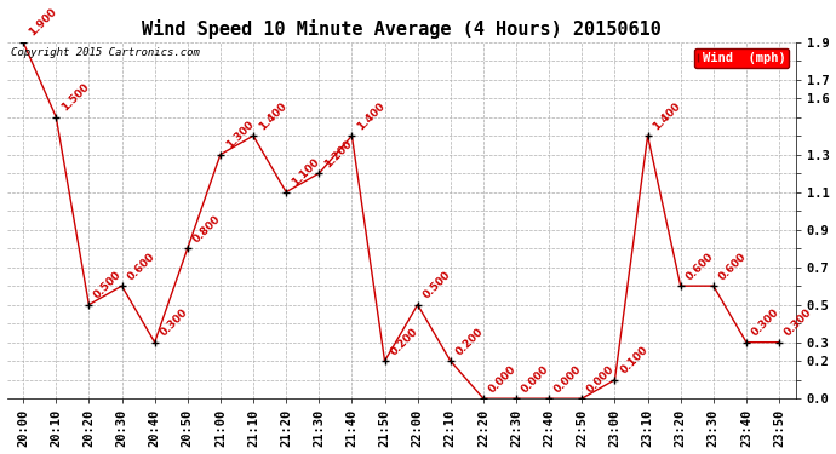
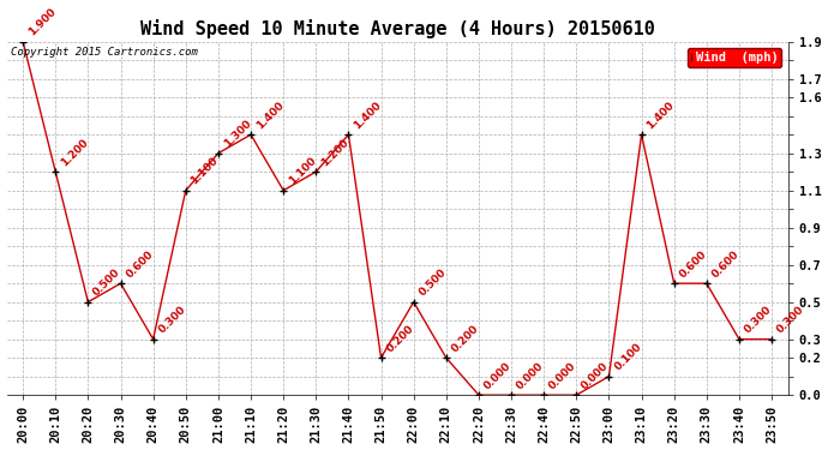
20:10: 1.500 -> 1.200
20:50: 0.800 -> 1.100
